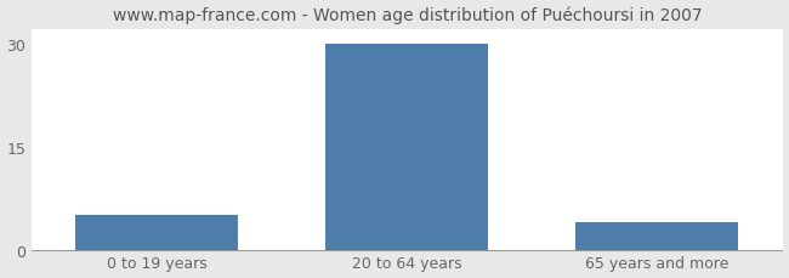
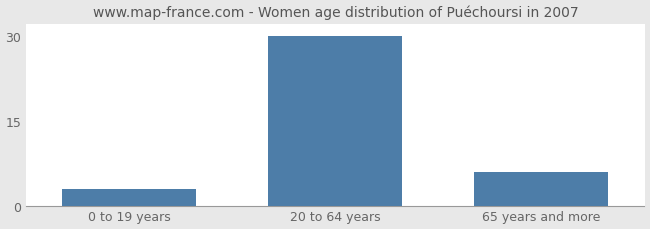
0 to 19 years: 5 -> 3
65 years and more: 4 -> 6
